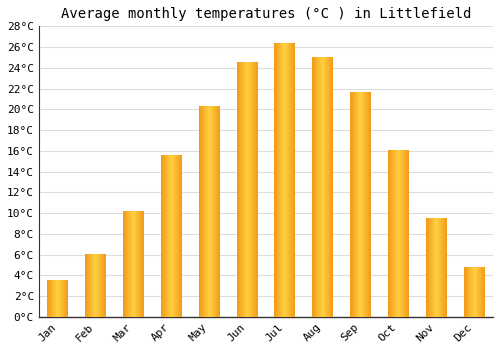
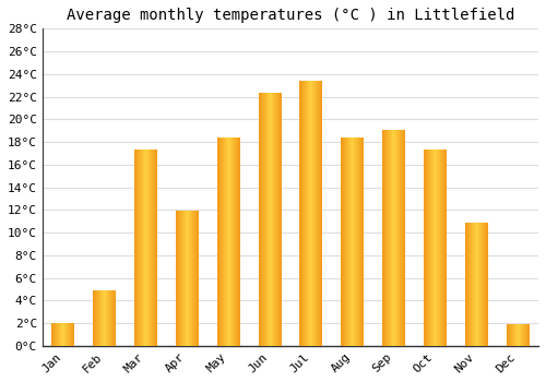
Jan: 3.5°C -> 2.0°C
Feb: 6.0°C -> 4.9°C
Mar: 10.2°C -> 17.3°C
Apr: 15.6°C -> 11.9°C
May: 20.3°C -> 18.4°C
Jun: 24.5°C -> 22.3°C
Jul: 26.4°C -> 23.4°C
Aug: 25.0°C -> 18.4°C
Sep: 21.6°C -> 19.0°C
Oct: 16.0°C -> 17.3°C
Nov: 9.5°C -> 10.8°C
Dec: 4.8°C -> 1.9°C
